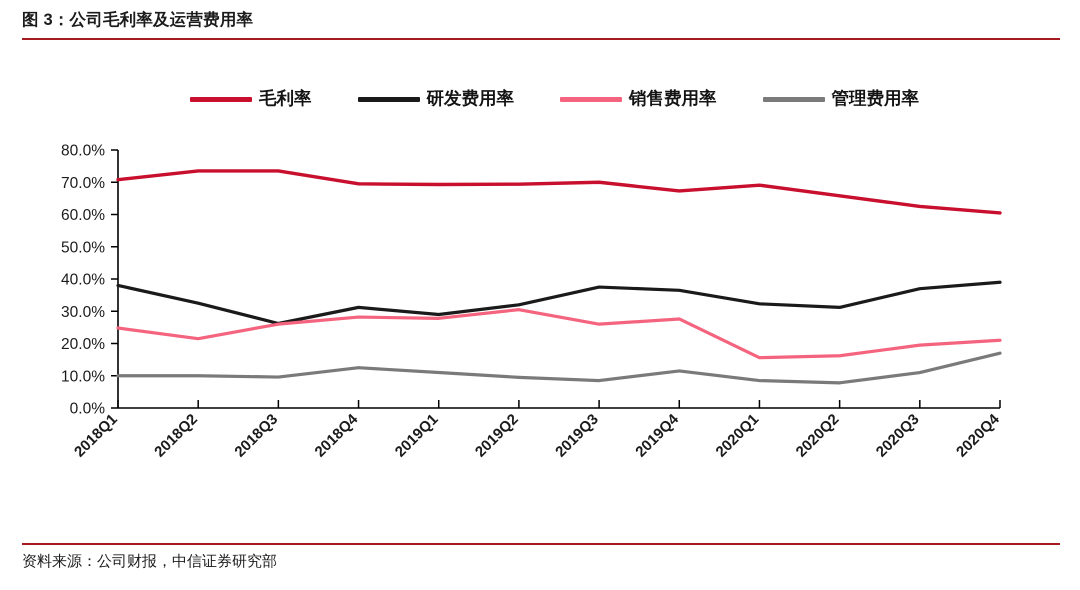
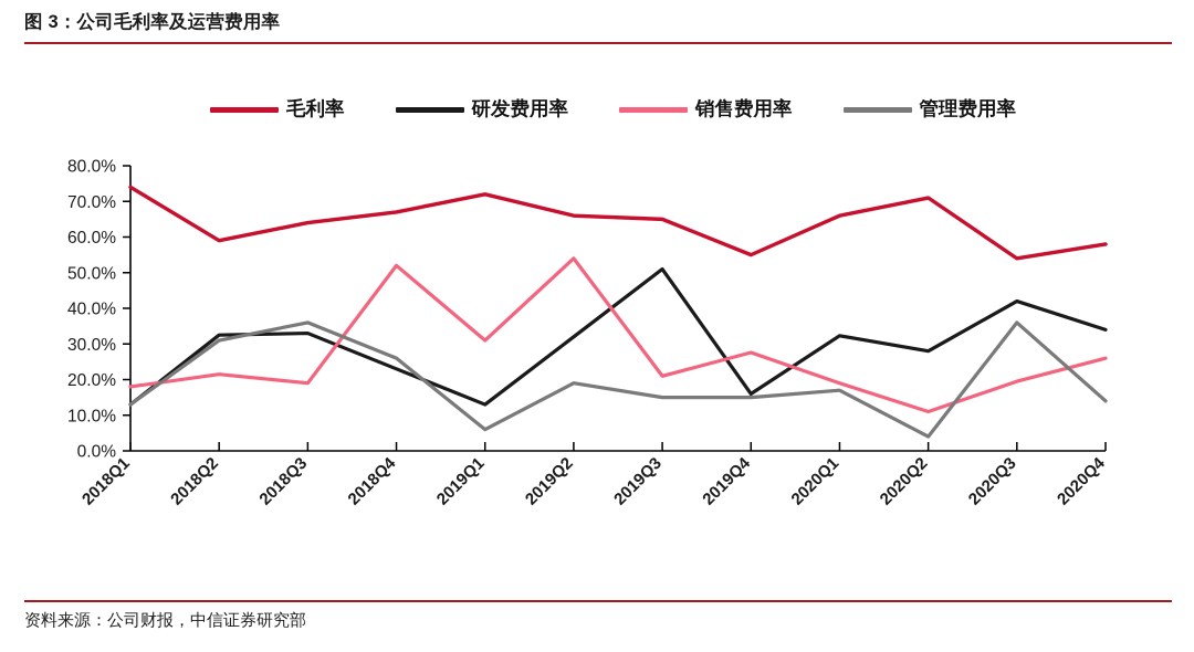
毛利率/2018Q1: 71% -> 74%
研发费用率/2018Q1: 38% -> 13%
销售费用率/2018Q1: 25% -> 18%
管理费用率/2018Q1: 10% -> 13%
毛利率/2018Q2: 74% -> 59%
管理费用率/2018Q2: 10% -> 31%
毛利率/2018Q3: 74% -> 64%
研发费用率/2018Q3: 26% -> 33%
销售费用率/2018Q3: 26% -> 19%
管理费用率/2018Q3: 10% -> 36%
毛利率/2018Q4: 70% -> 67%
研发费用率/2018Q4: 31% -> 23%
销售费用率/2018Q4: 28% -> 52%
管理费用率/2018Q4: 12% -> 26%
毛利率/2019Q1: 69% -> 72%
研发费用率/2019Q1: 29% -> 13%
销售费用率/2019Q1: 28% -> 31%
管理费用率/2019Q1: 11% -> 6%
毛利率/2019Q2: 69% -> 66%
销售费用率/2019Q2: 30% -> 54%
管理费用率/2019Q2: 10% -> 19%
毛利率/2019Q3: 70% -> 65%
研发费用率/2019Q3: 38% -> 51%
销售费用率/2019Q3: 26% -> 21%
管理费用率/2019Q3: 8% -> 15%
毛利率/2019Q4: 67% -> 55%
研发费用率/2019Q4: 36% -> 16%
管理费用率/2019Q4: 12% -> 15%
毛利率/2020Q1: 69% -> 66%
销售费用率/2020Q1: 16% -> 19%
管理费用率/2020Q1: 8% -> 17%
毛利率/2020Q2: 66% -> 71%
研发费用率/2020Q2: 31% -> 28%
销售费用率/2020Q2: 16% -> 11%
管理费用率/2020Q2: 8% -> 4%
毛利率/2020Q3: 62% -> 54%
研发费用率/2020Q3: 37% -> 42%
管理费用率/2020Q3: 11% -> 36%
毛利率/2020Q4: 60% -> 58%
研发费用率/2020Q4: 39% -> 34%
销售费用率/2020Q4: 21% -> 26%
管理费用率/2020Q4: 17% -> 14%
